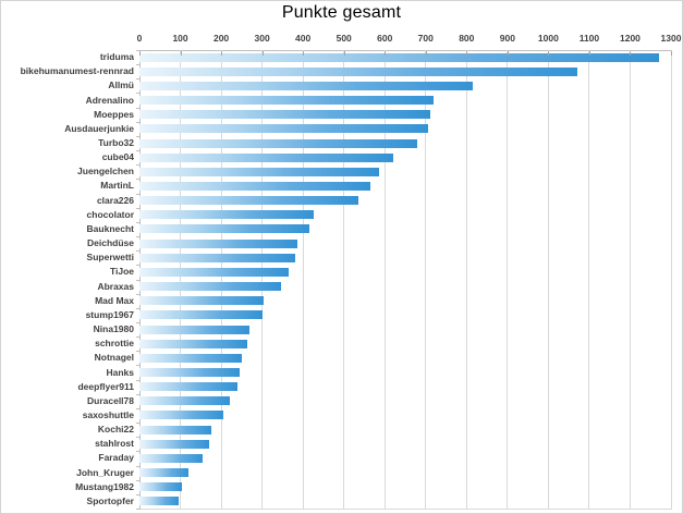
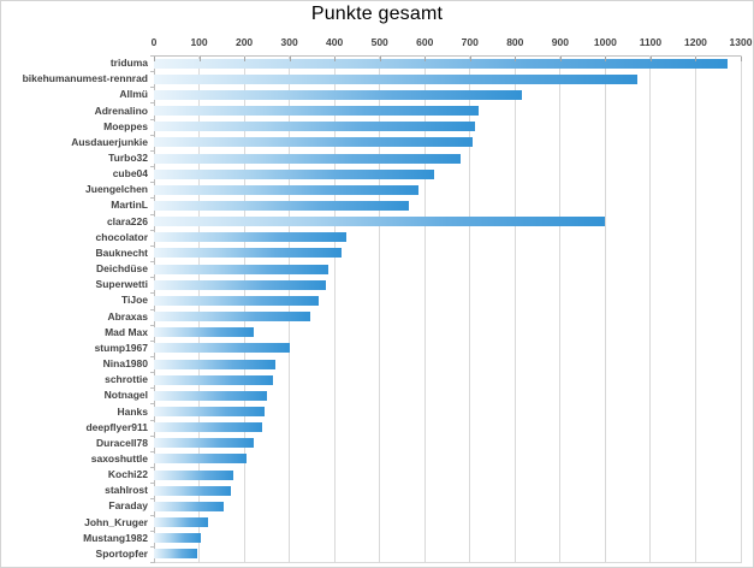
clara226: 540 -> 1000
Mad Max: 300 -> 220
